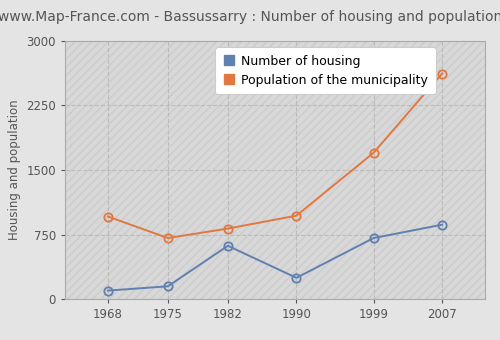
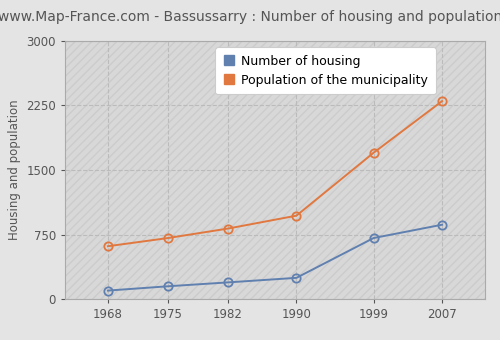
Population of the municipality/1968: 960 -> 620
Number of housing/1982: 620 -> 200
Population of the municipality/2007: 2620 -> 2300
